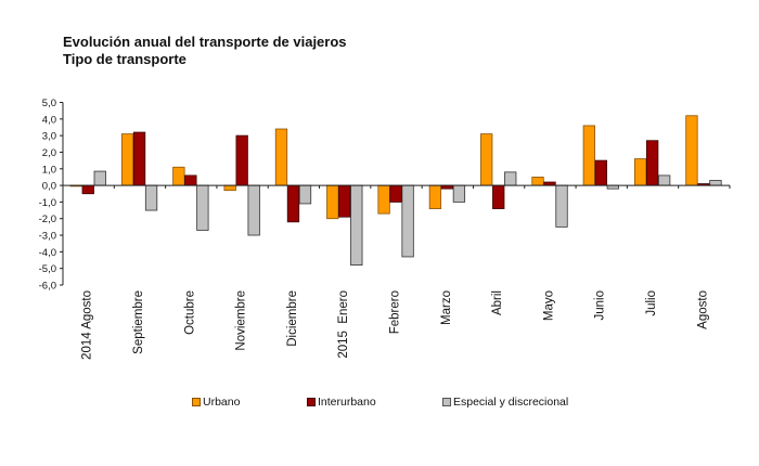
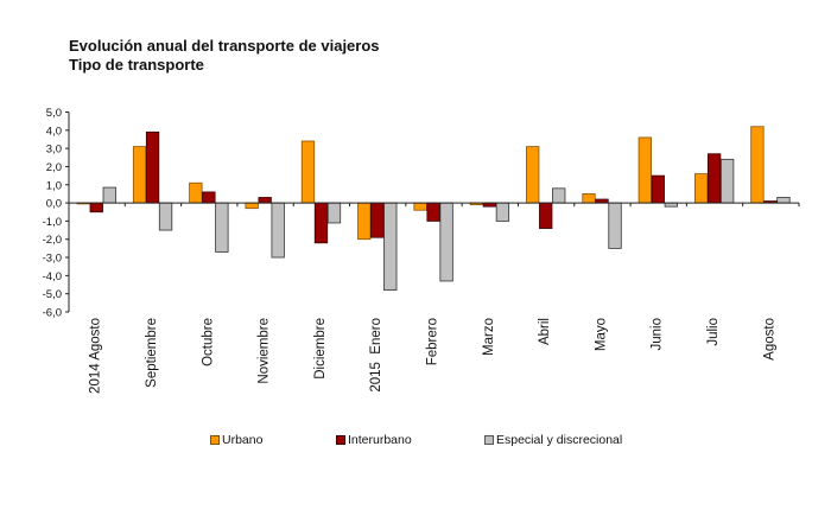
Interurbano/Septiembre: 3,2 -> 3,9
Interurbano/Noviembre: 3,0 -> 0,3
Urbano/Febrero: -1,7 -> -0,4
Urbano/Marzo: -1,4 -> -0,1
Especial y discrecional/Julio: 0,6 -> 2,4
